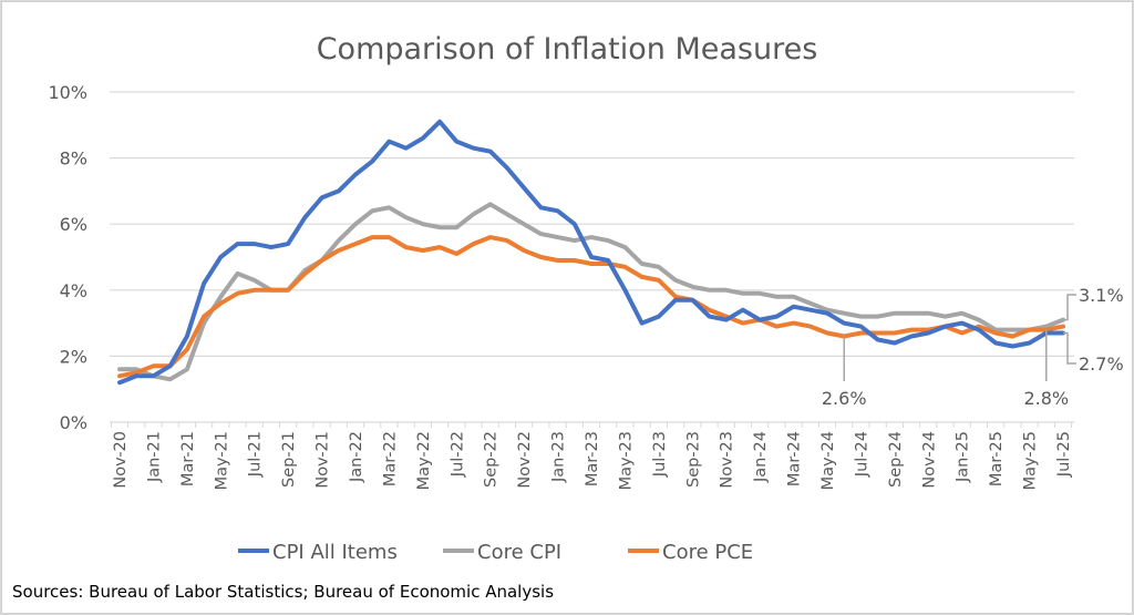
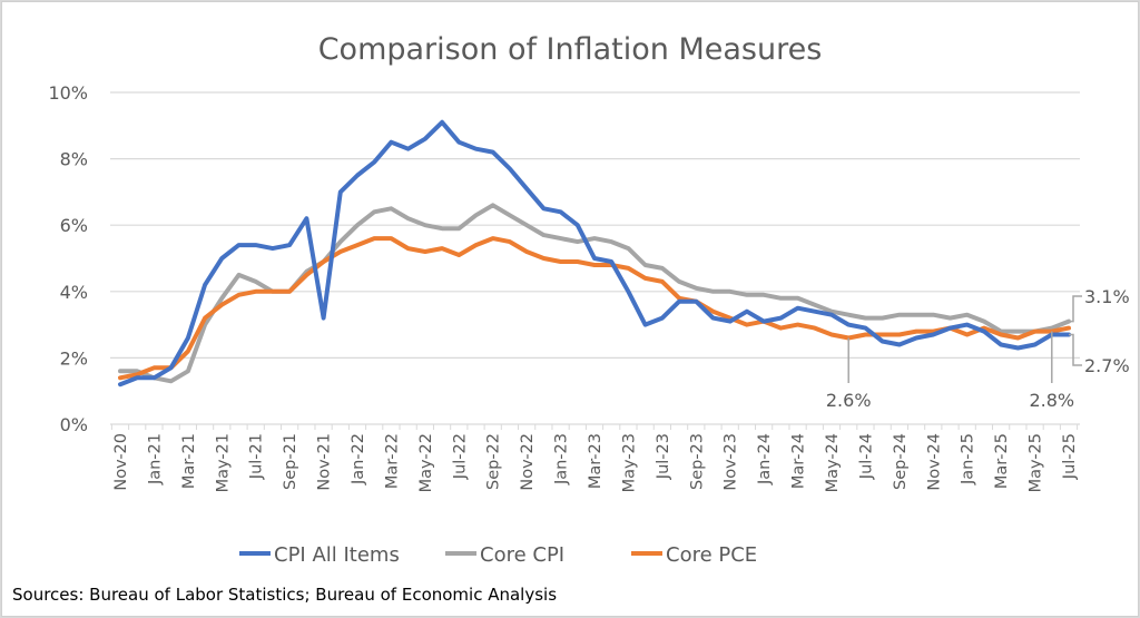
CPI All Items/Nov-21: 6.8% -> 3.2%
